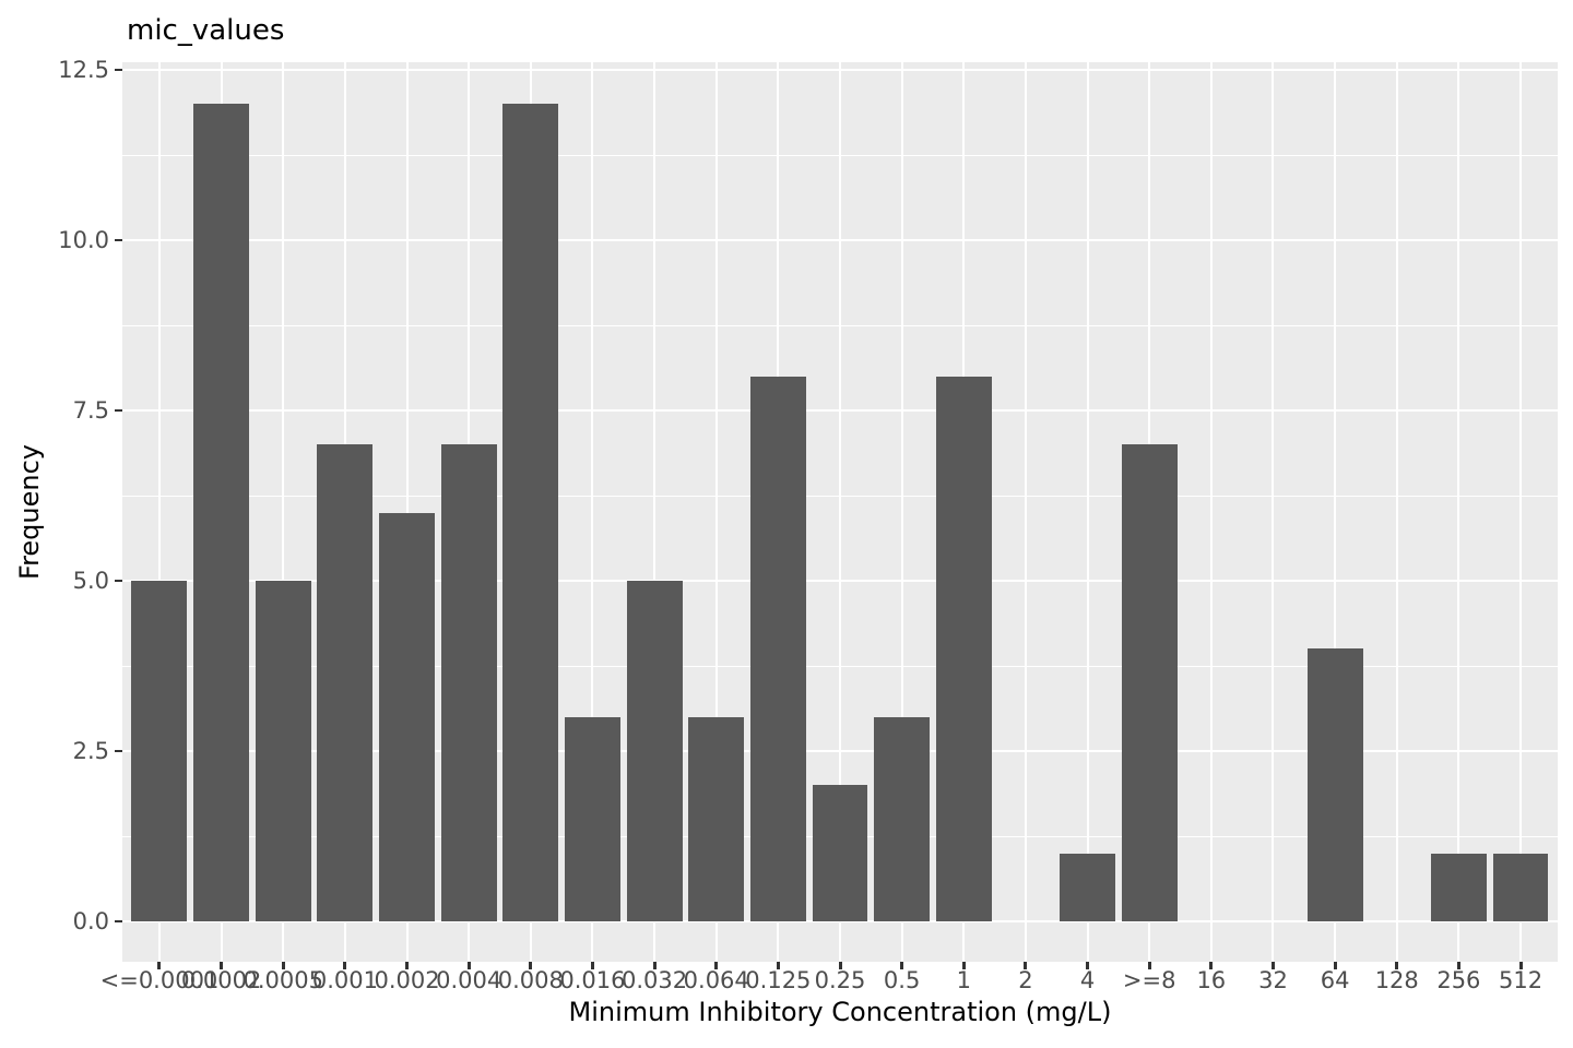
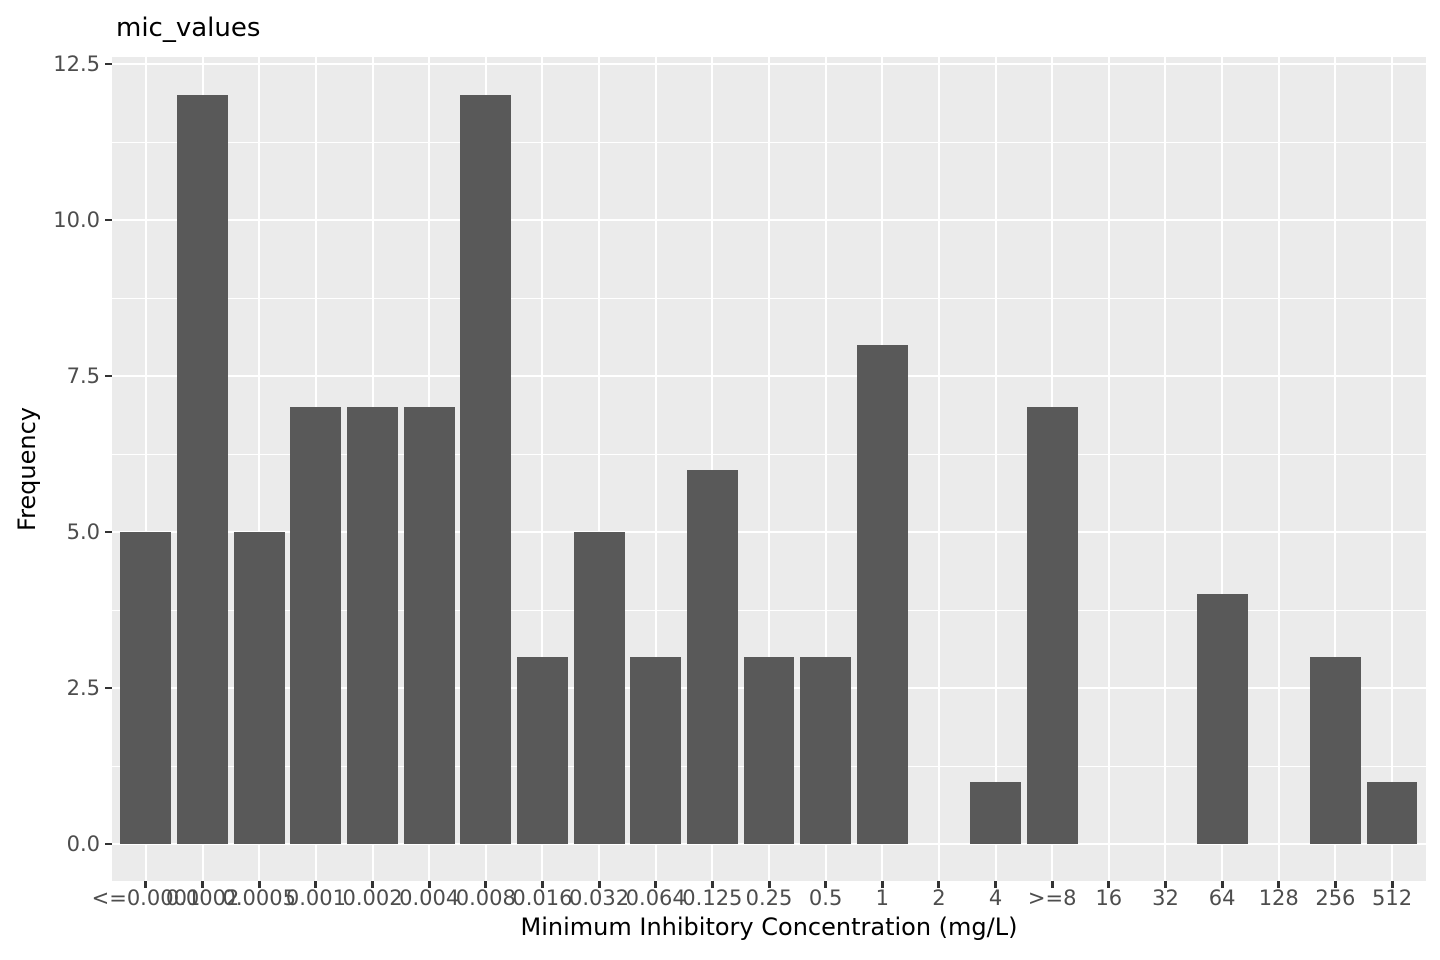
0.002: 6 -> 7
0.125: 8 -> 6
0.25: 2 -> 3
256: 1 -> 3
